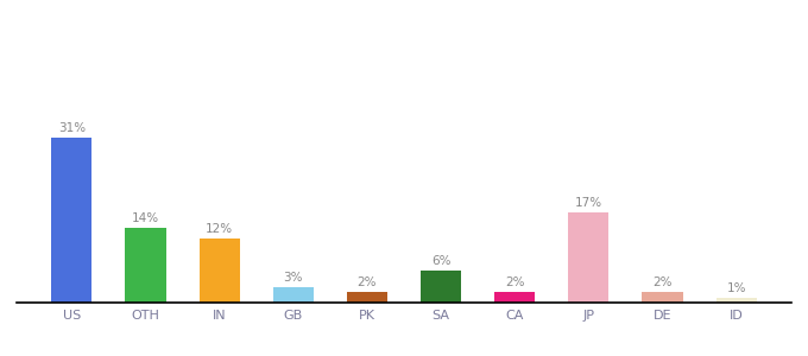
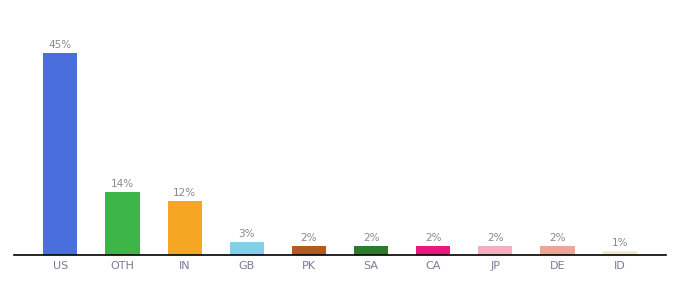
US: 31% -> 45%
SA: 6% -> 2%
JP: 17% -> 2%
